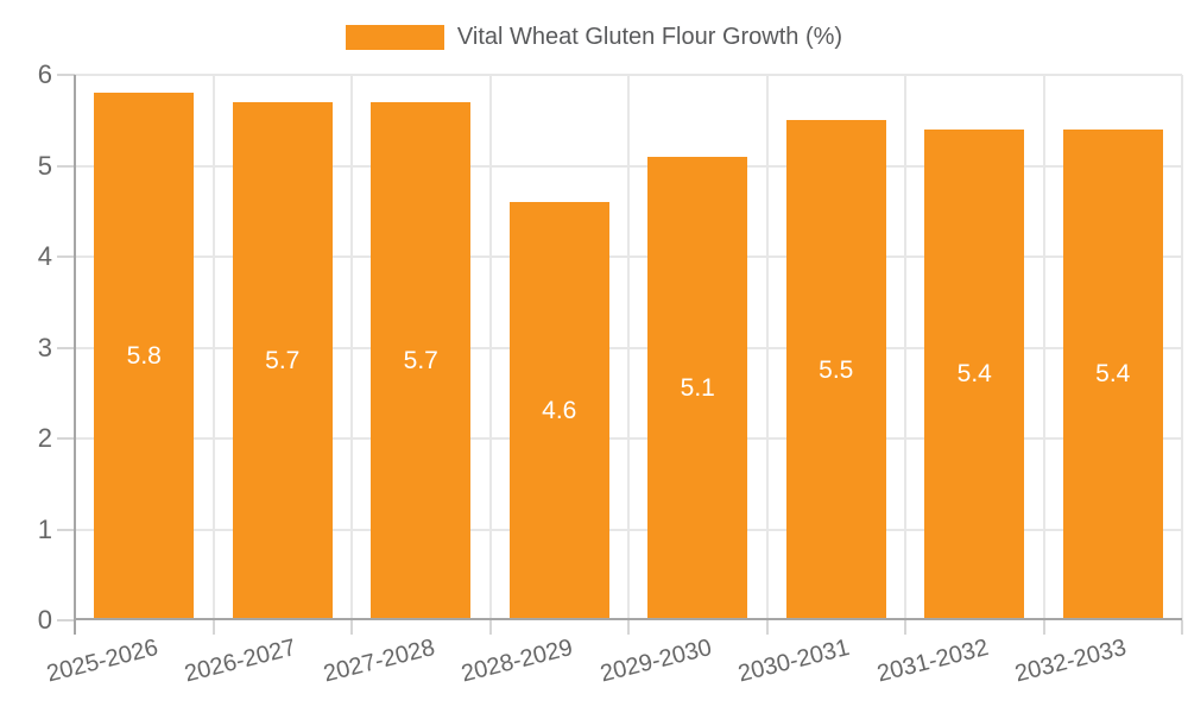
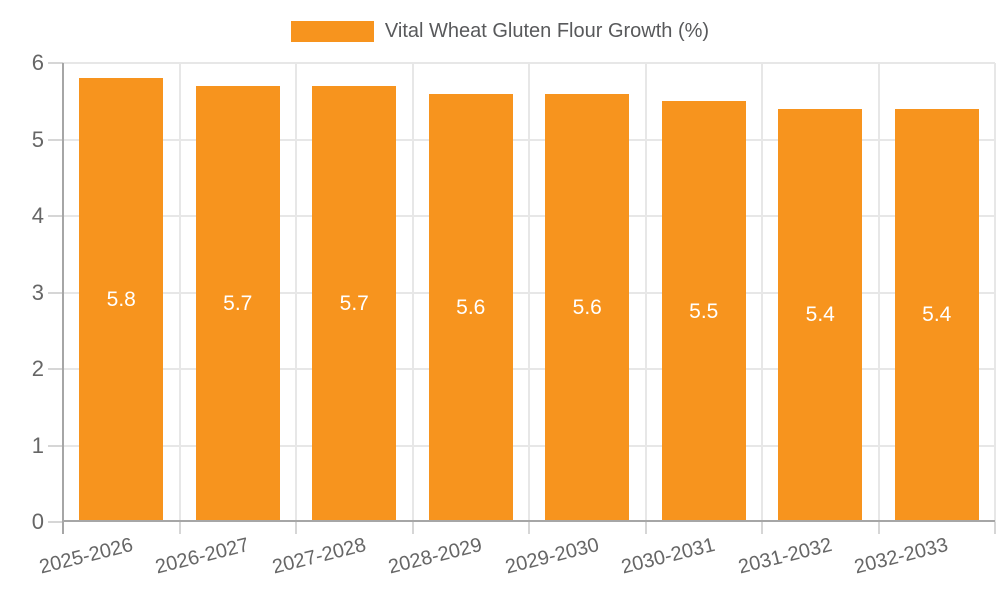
2028-2029: 4.6 -> 5.6
2029-2030: 5.1 -> 5.6
